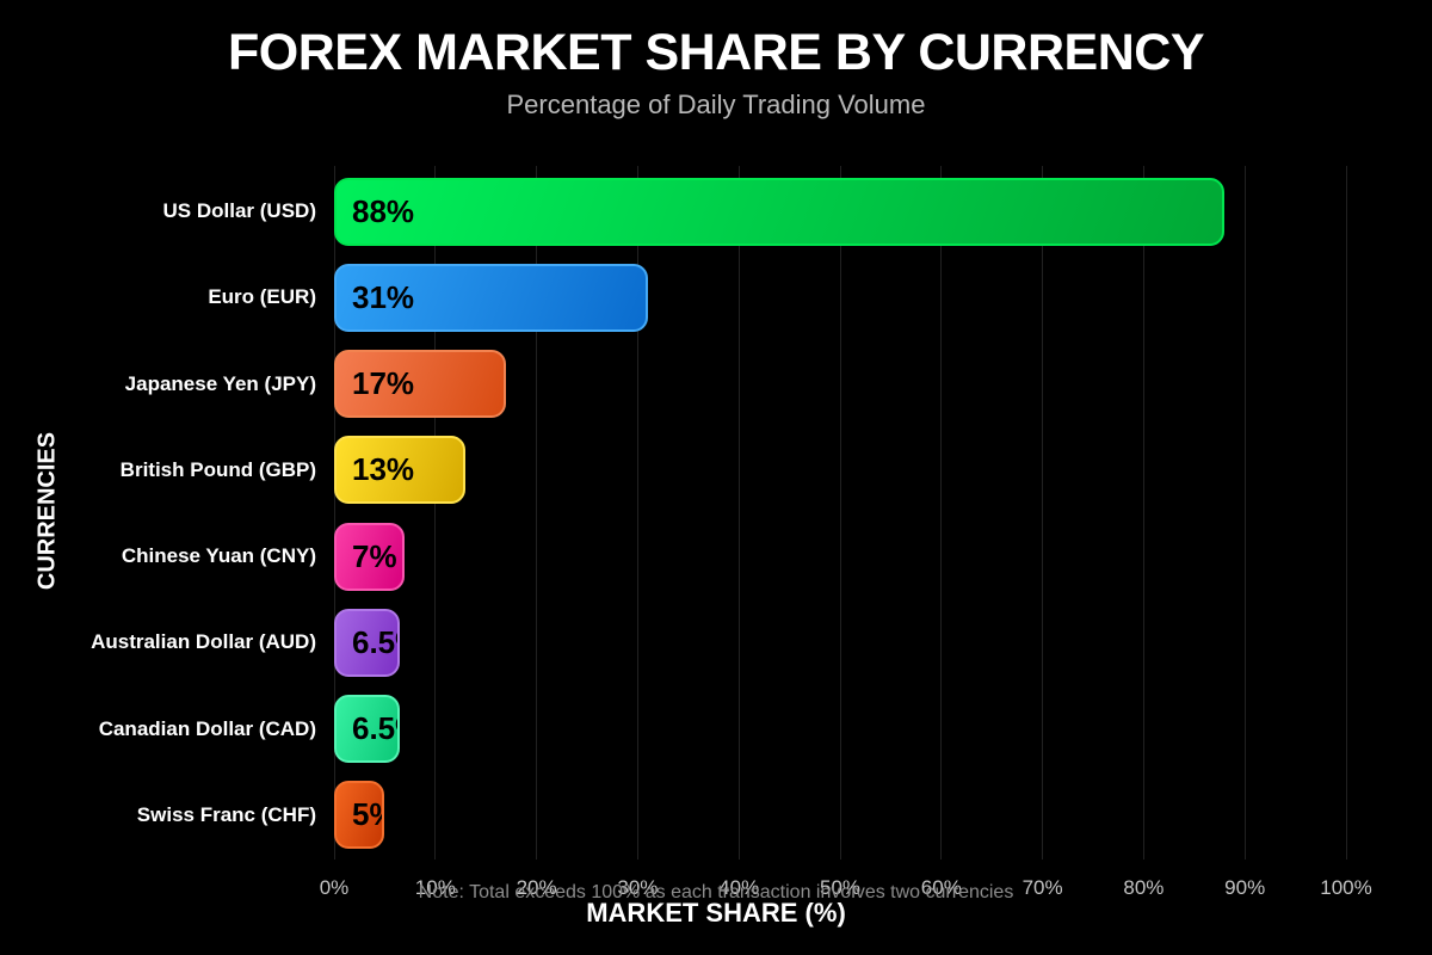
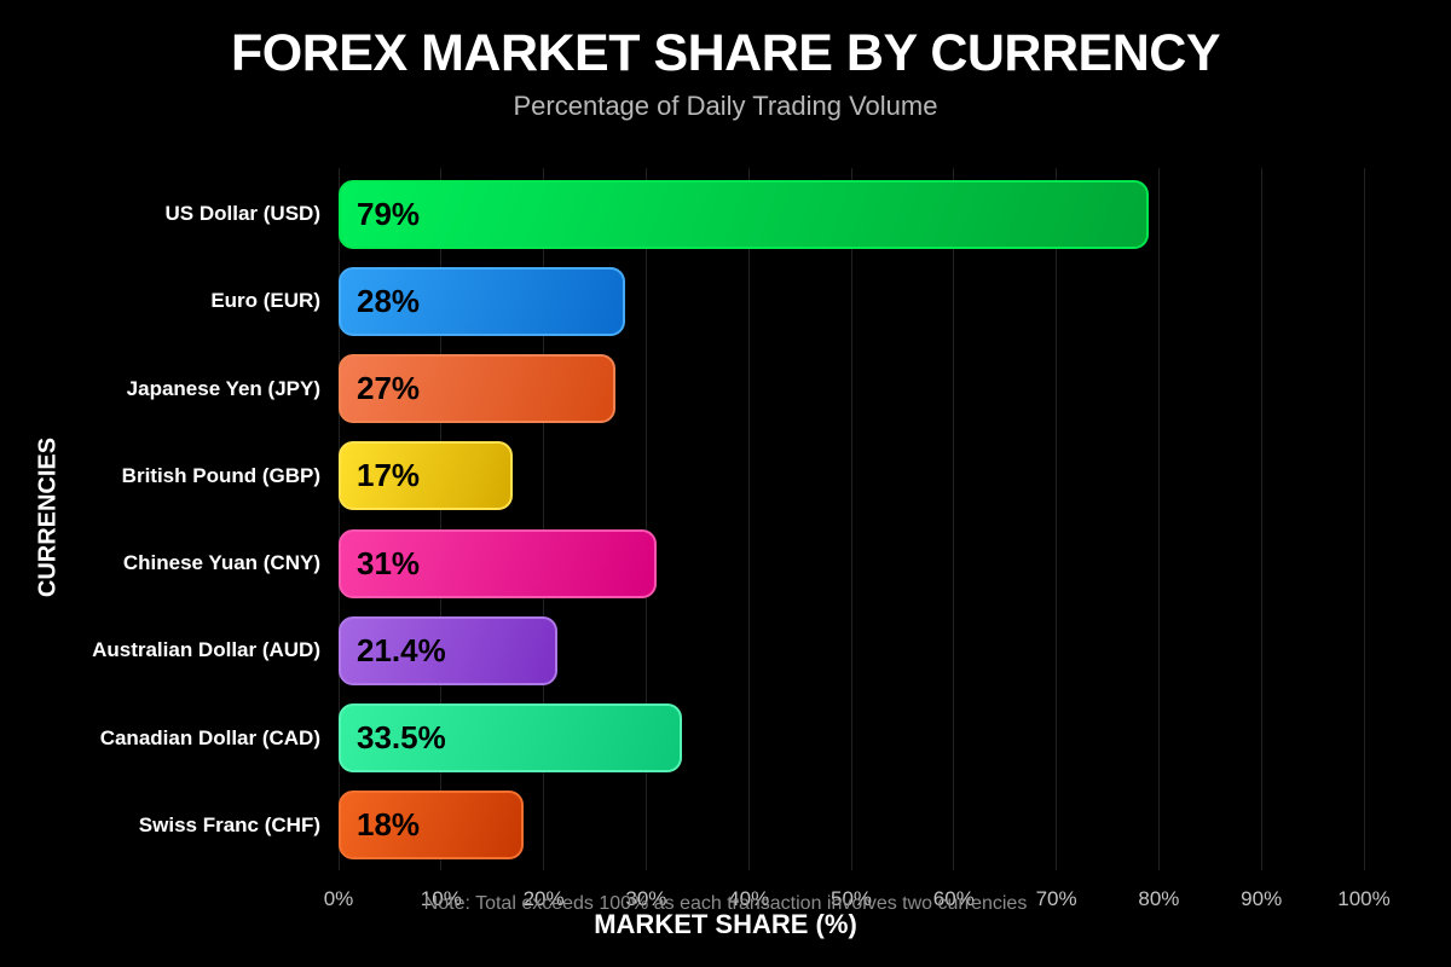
US Dollar (USD): 88% -> 79%
Euro (EUR): 31% -> 28%
Japanese Yen (JPY): 17% -> 27%
British Pound (GBP): 13% -> 17%
Chinese Yuan (CNY): 7% -> 31%
Australian Dollar (AUD): 6.5% -> 21.4%
Canadian Dollar (CAD): 6.5% -> 33.5%
Swiss Franc (CHF): 5% -> 18%
